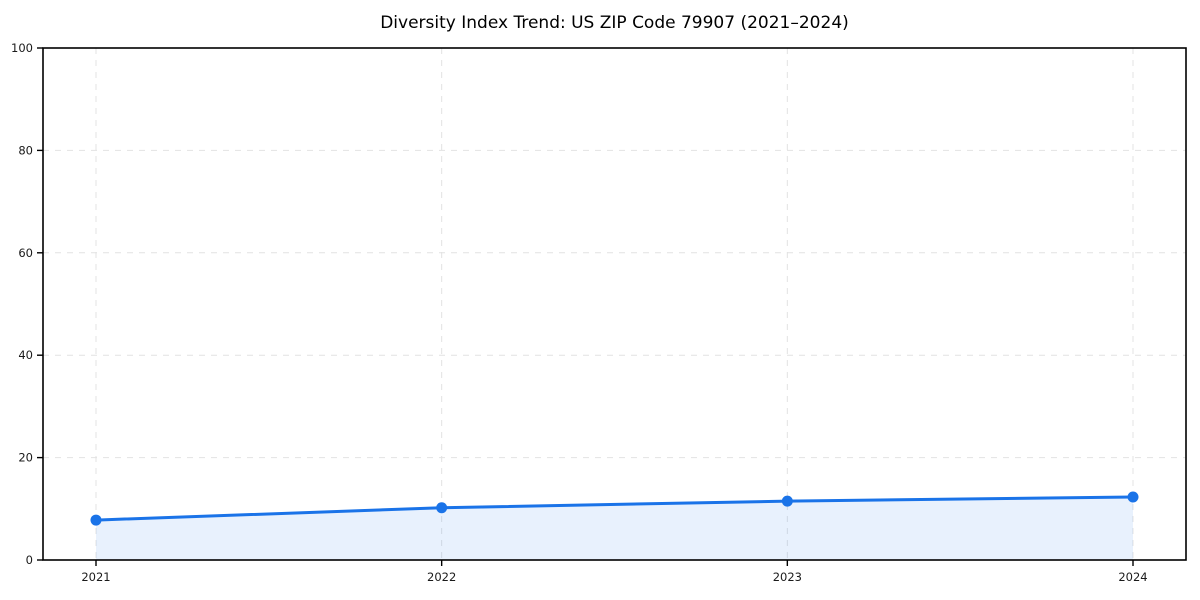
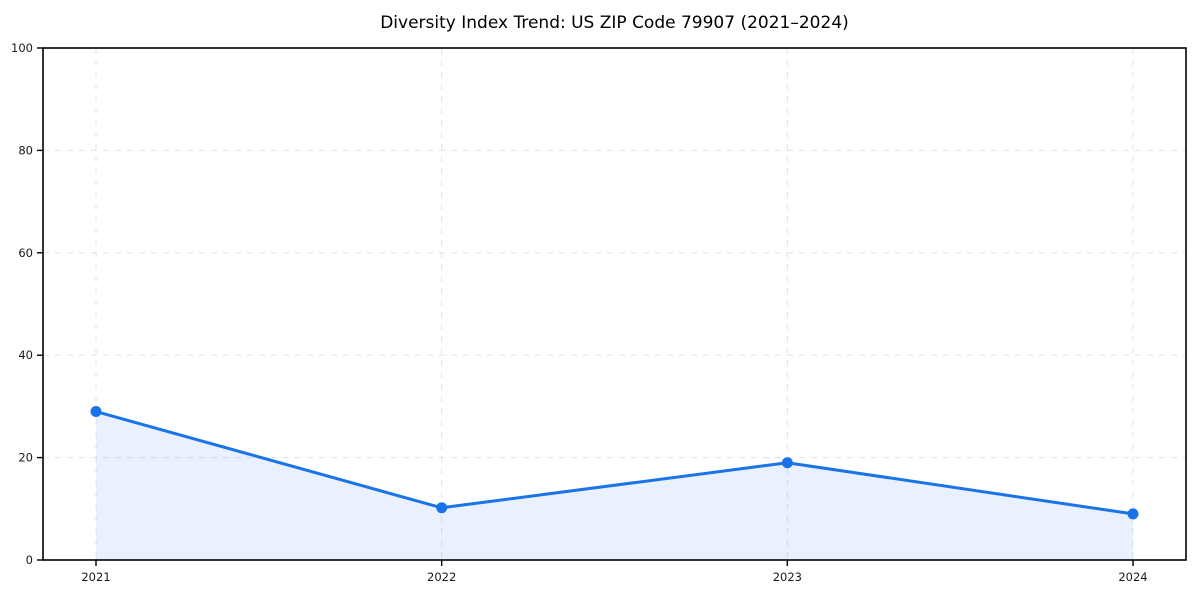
2021: 8 -> 29
2023: 12 -> 19
2024: 12 -> 9
